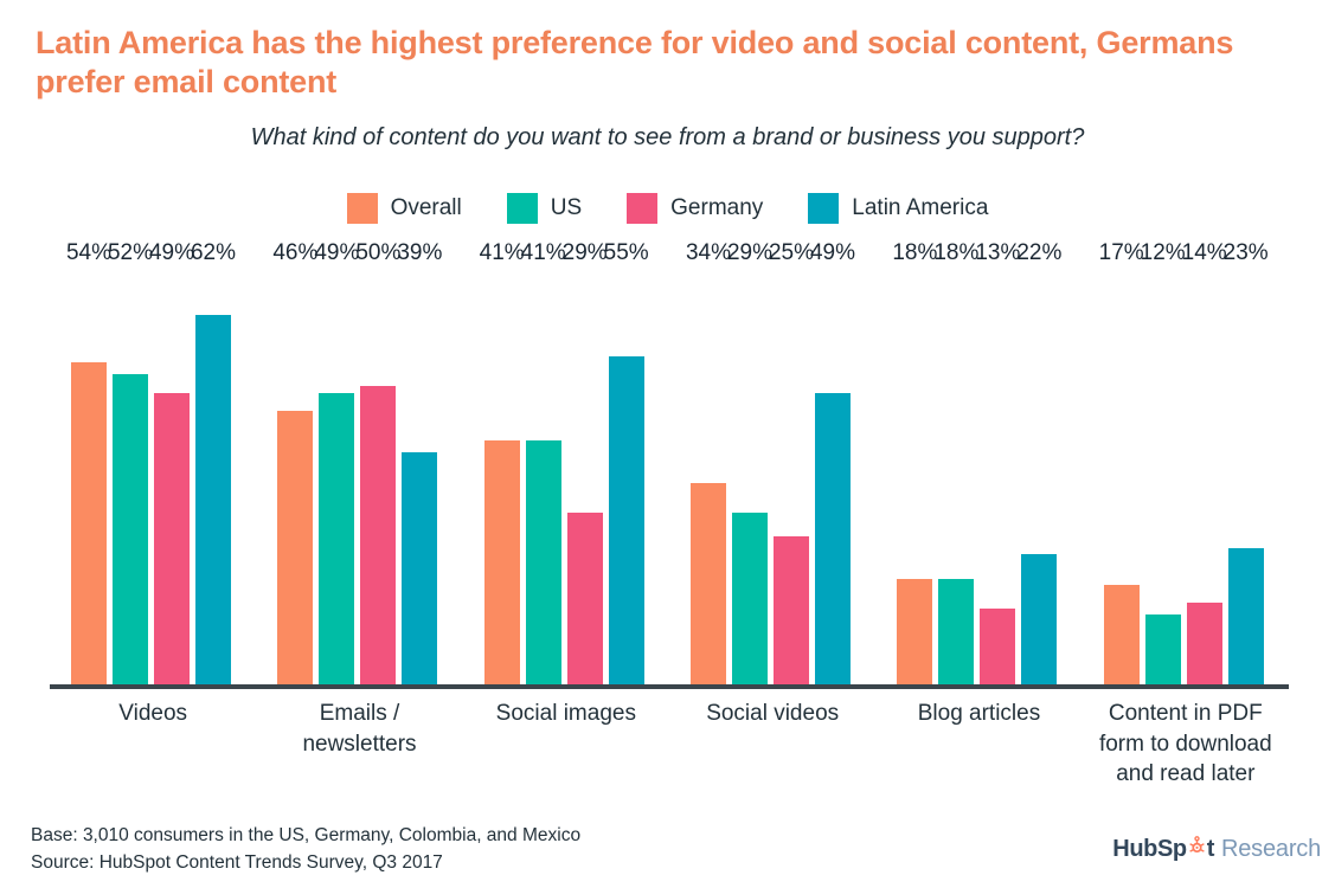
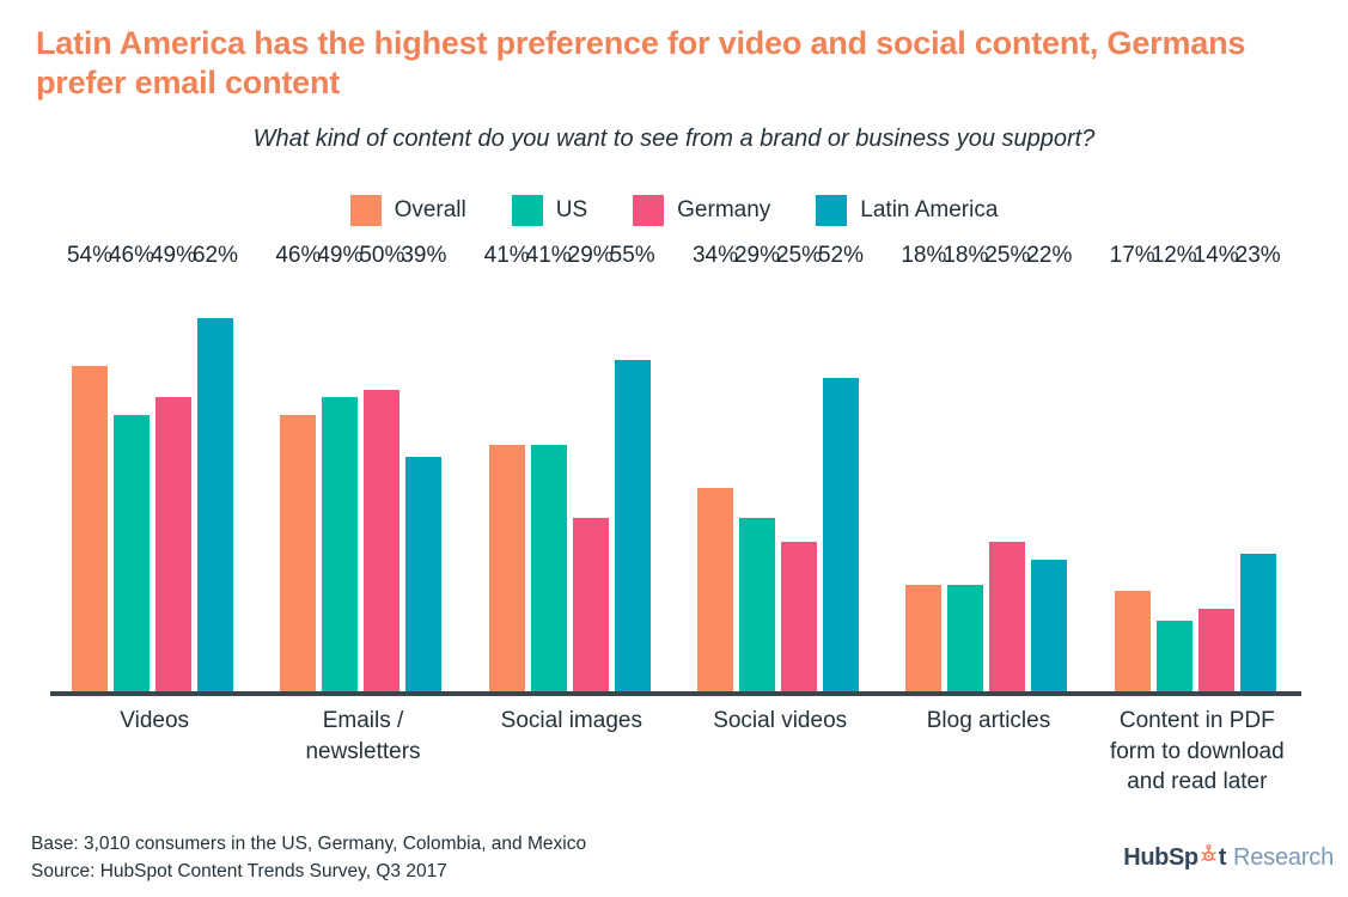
US/Videos: 52% -> 46%
Latin America/Social videos: 49% -> 52%
Germany/Blog articles: 13% -> 25%
